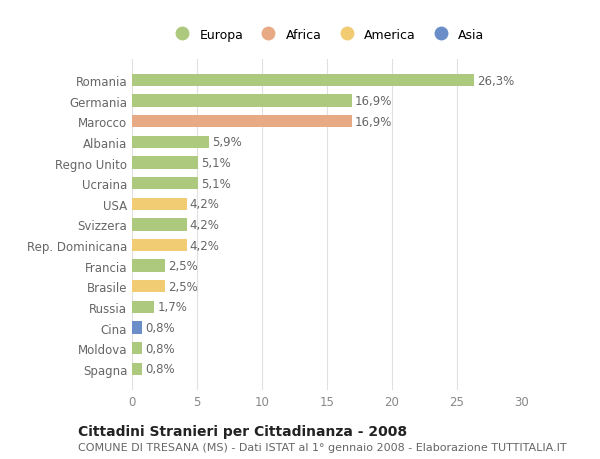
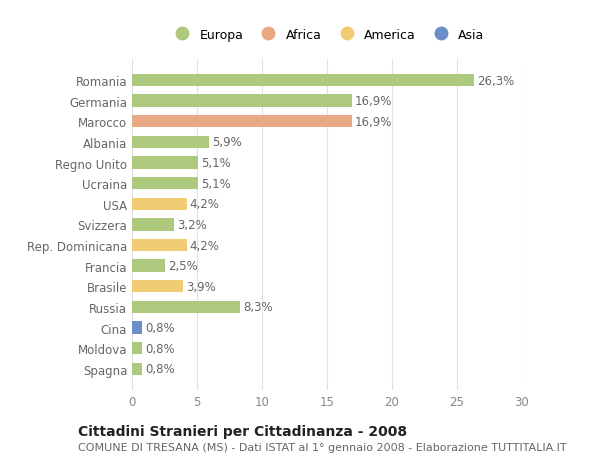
Svizzera: 4,2% -> 3,2%
Brasile: 2,5% -> 3,9%
Russia: 1,7% -> 8,3%
